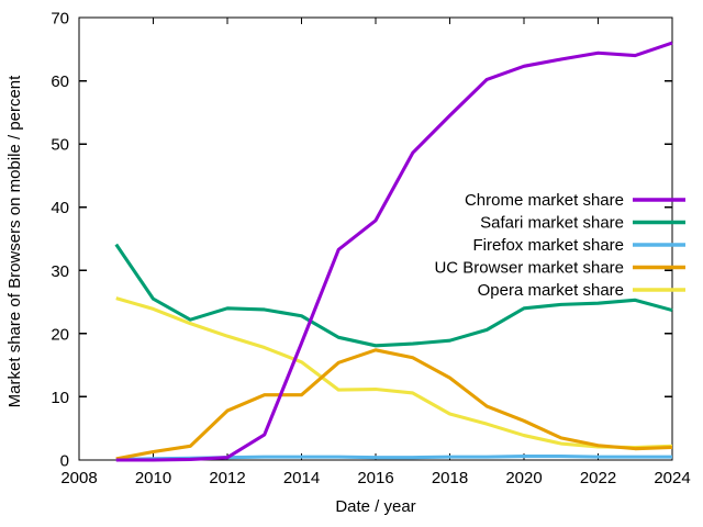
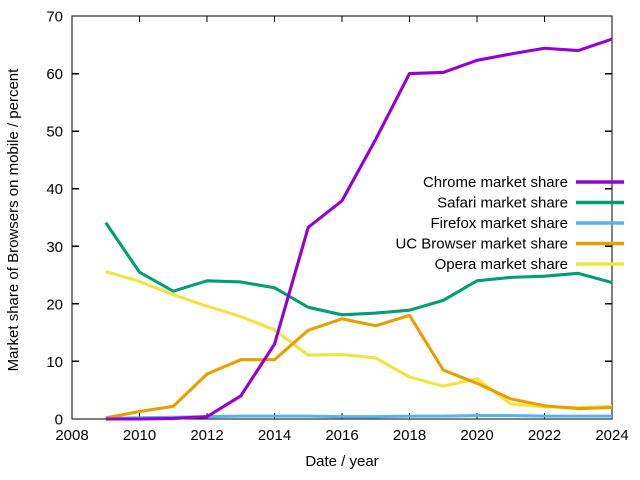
Chrome market share/2014: 18 -> 13
Chrome market share/2018: 54 -> 60
UC Browser market share/2018: 13 -> 18
Opera market share/2020: 4 -> 7
